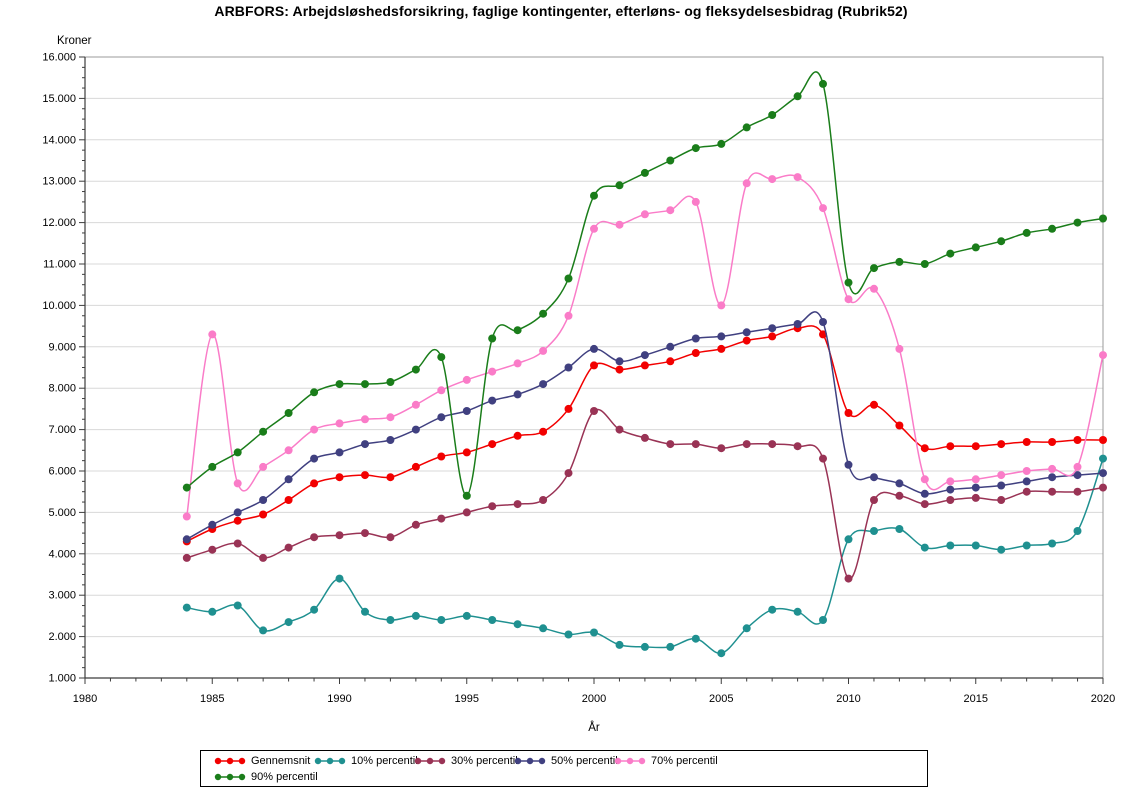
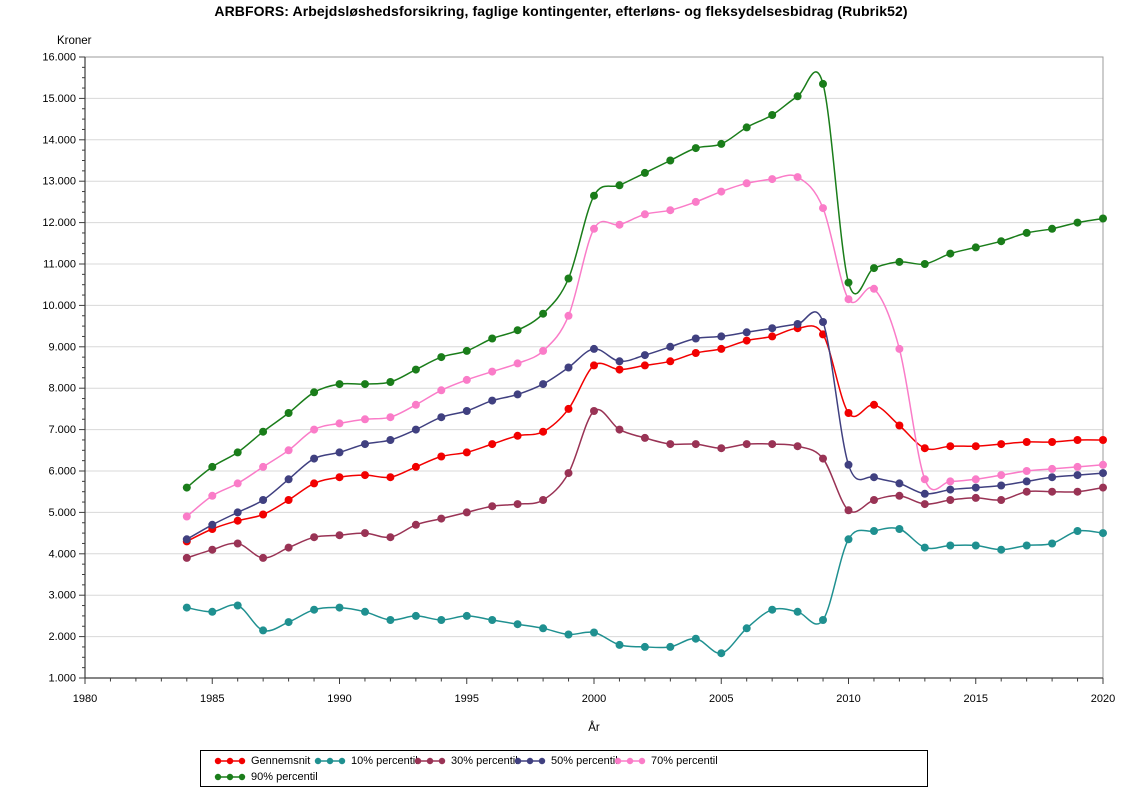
70% percentil/1985: 9300 -> 5400
10% percentil/1990: 3400 -> 2700
90% percentil/1995: 5400 -> 8900
70% percentil/2005: 10000 -> 12800
30% percentil/2010: 3400 -> 5000
10% percentil/2020: 6300 -> 4500
70% percentil/2020: 8800 -> 6200
